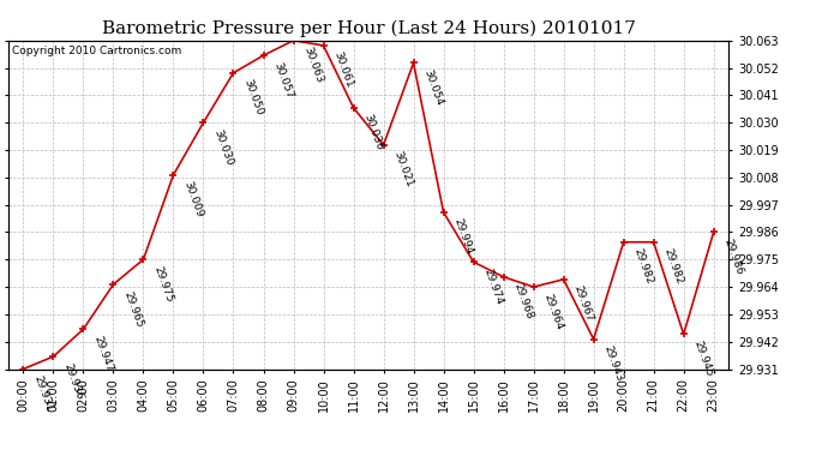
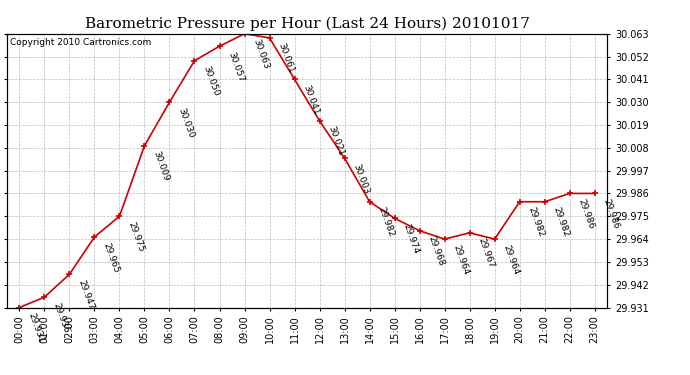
11:00: 30.036 -> 30.041
13:00: 30.054 -> 30.003
14:00: 29.994 -> 29.982
19:00: 29.943 -> 29.964
22:00: 29.945 -> 29.986
